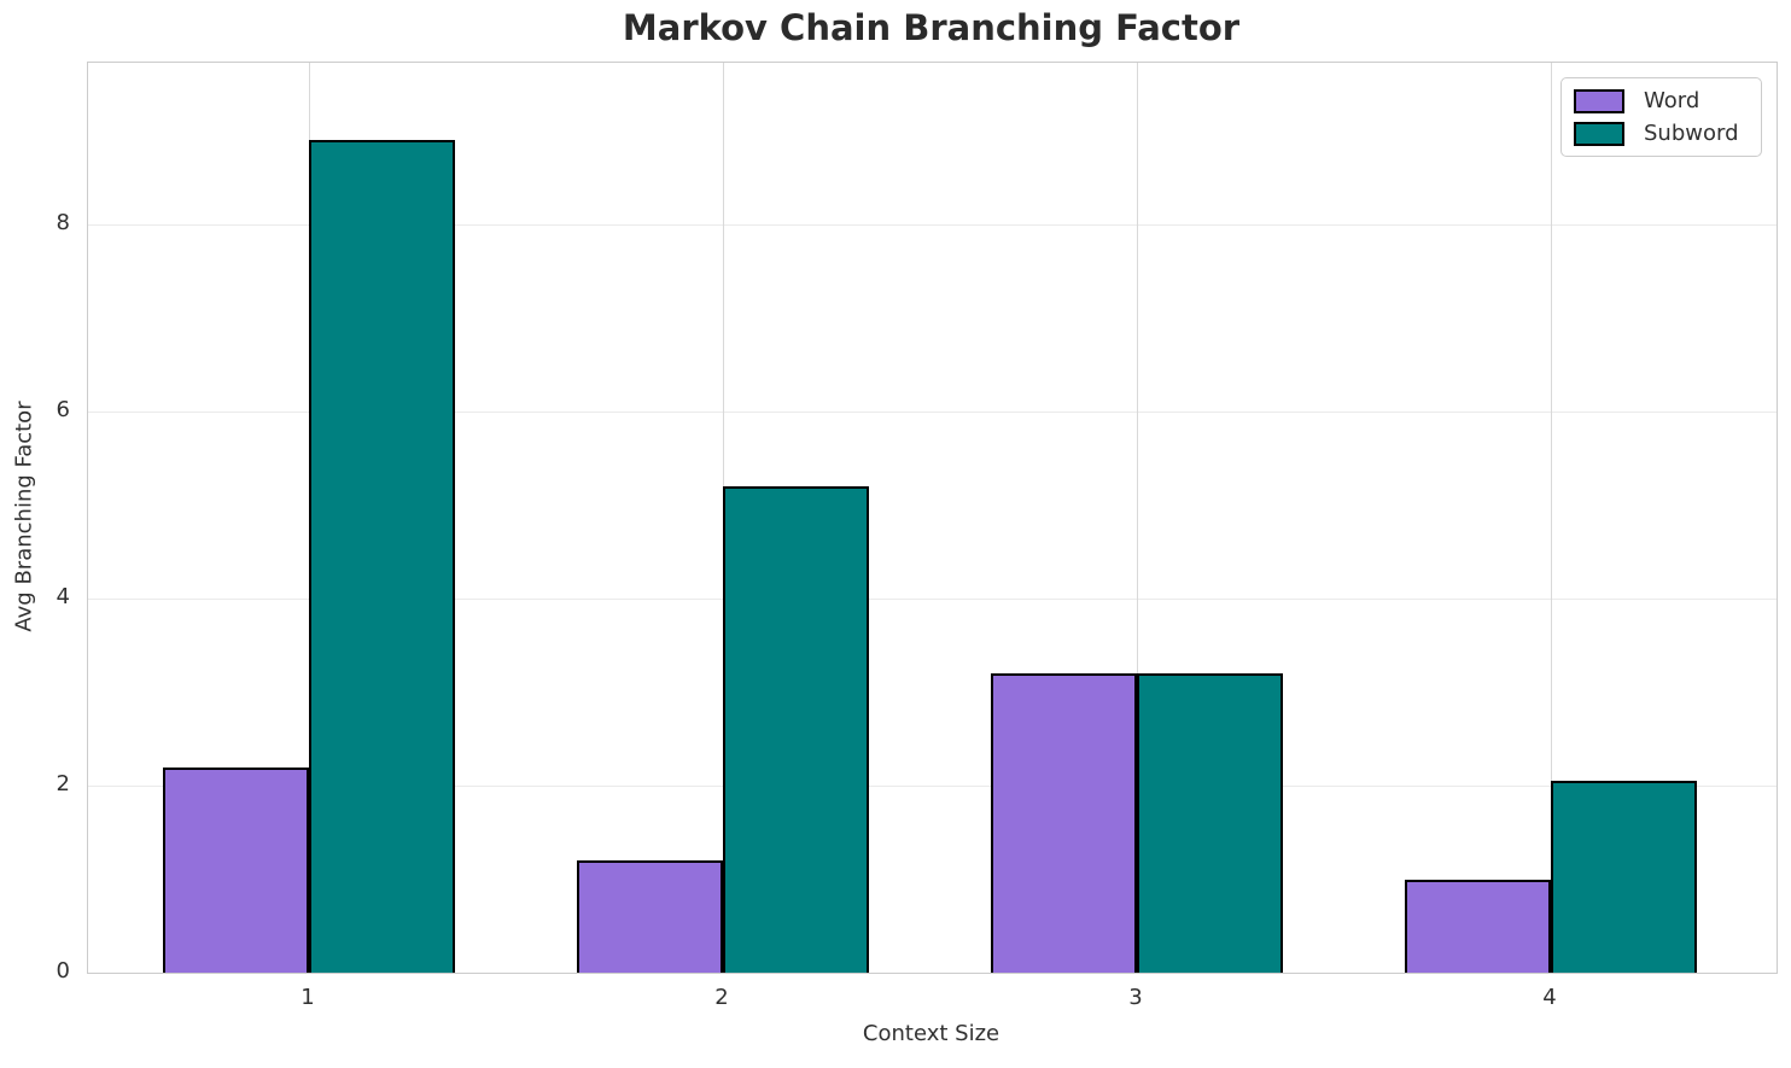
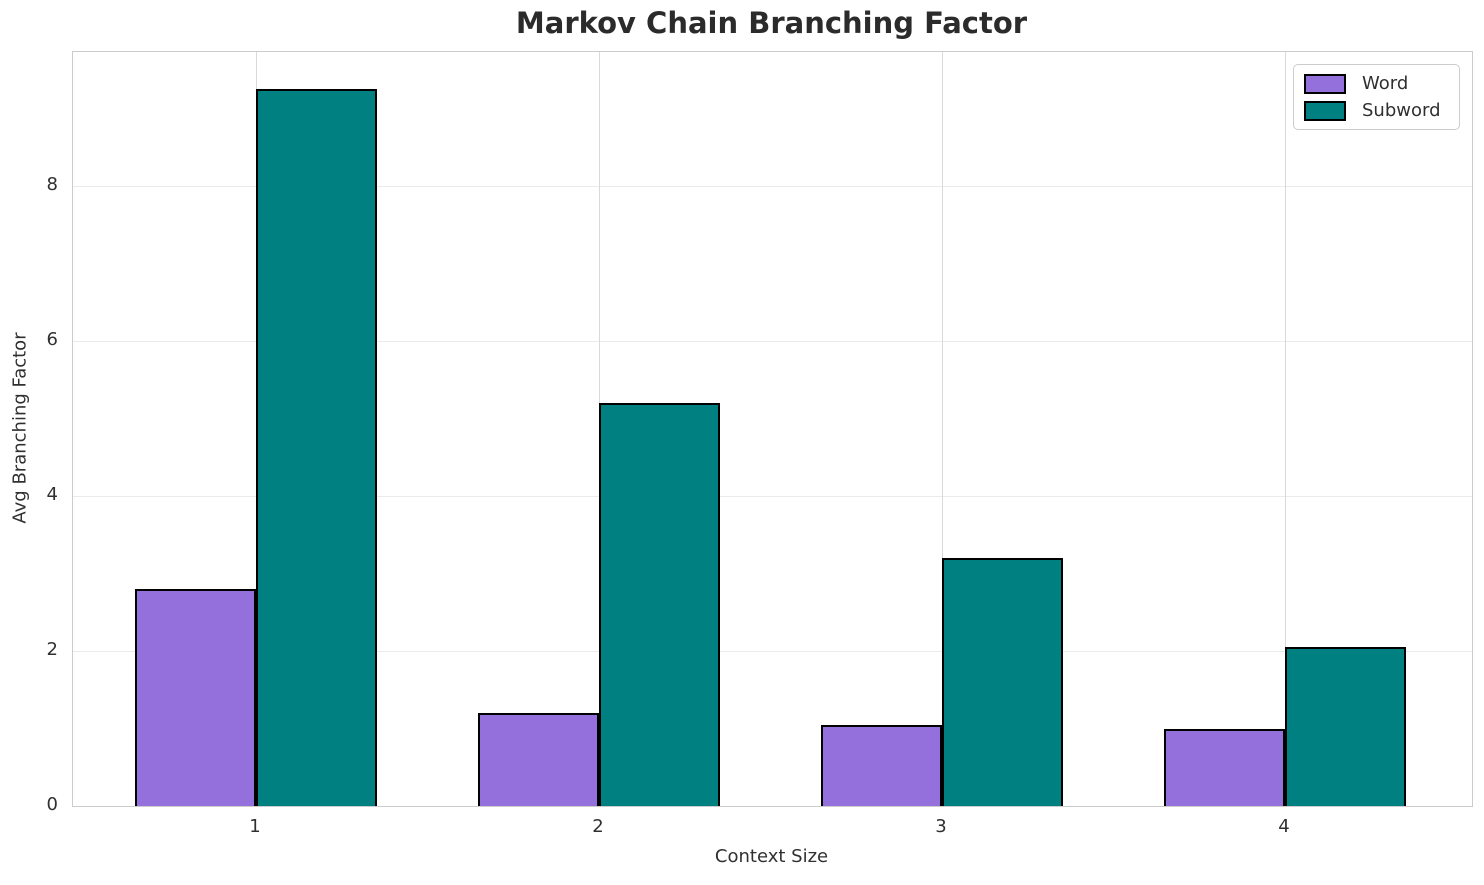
Word/1: 2.2 -> 2.8
Subword/1: 8.9 -> 9.2
Word/3: 3.2 -> 1.1
